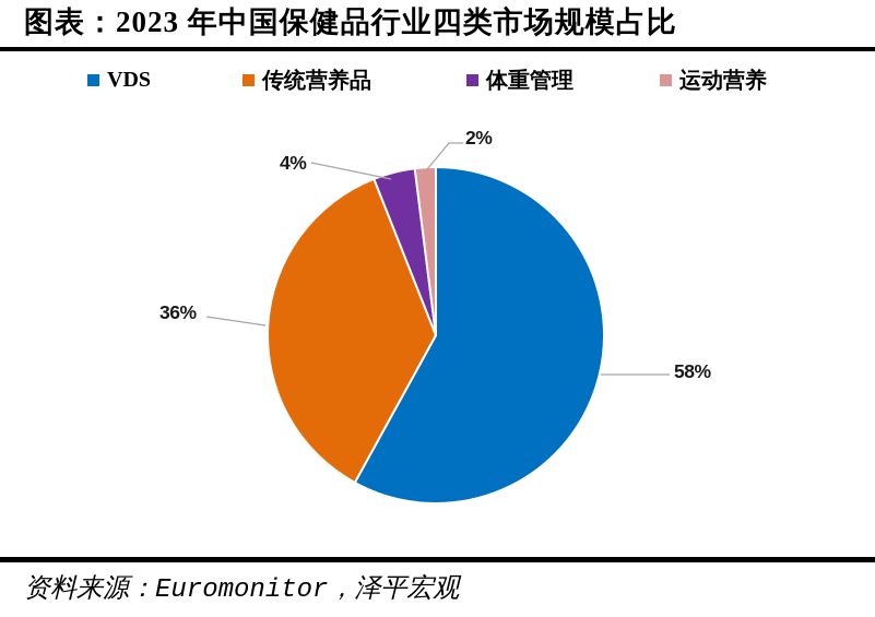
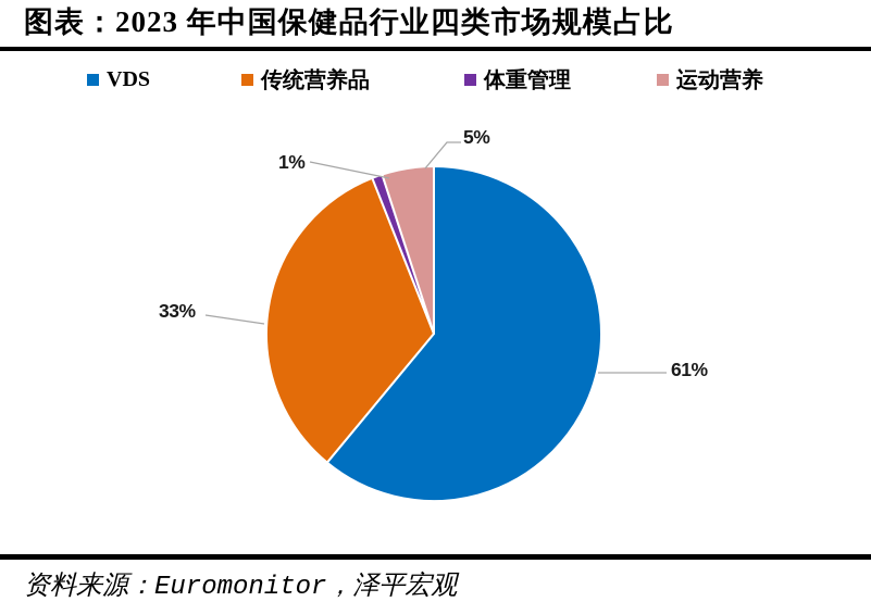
VDS: 58% -> 61%
传统营养品: 36% -> 33%
体重管理: 4% -> 1%
运动营养: 2% -> 5%
